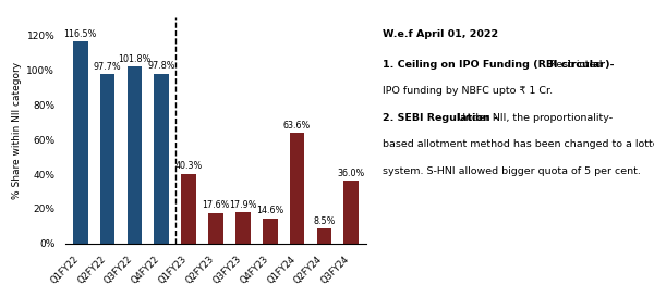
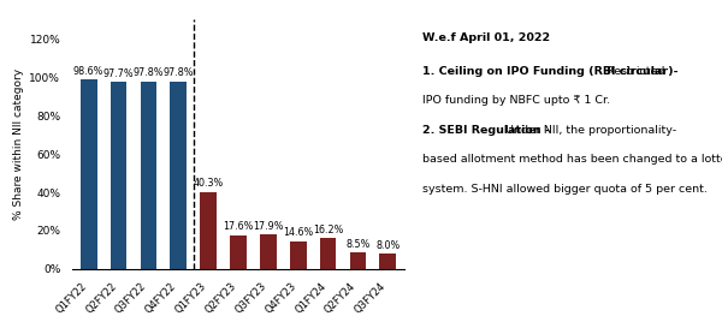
Q1FY22: 116.5% -> 98.6%
Q3FY22: 101.8% -> 97.8%
Q1FY24: 63.6% -> 16.2%
Q3FY24: 36.0% -> 8.0%
